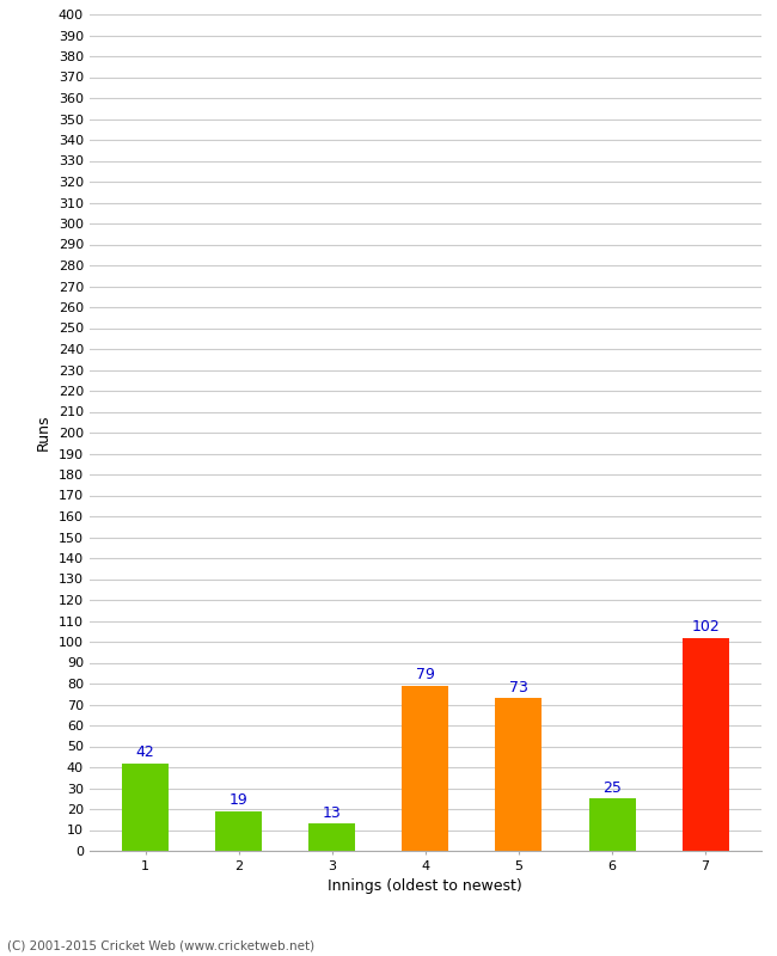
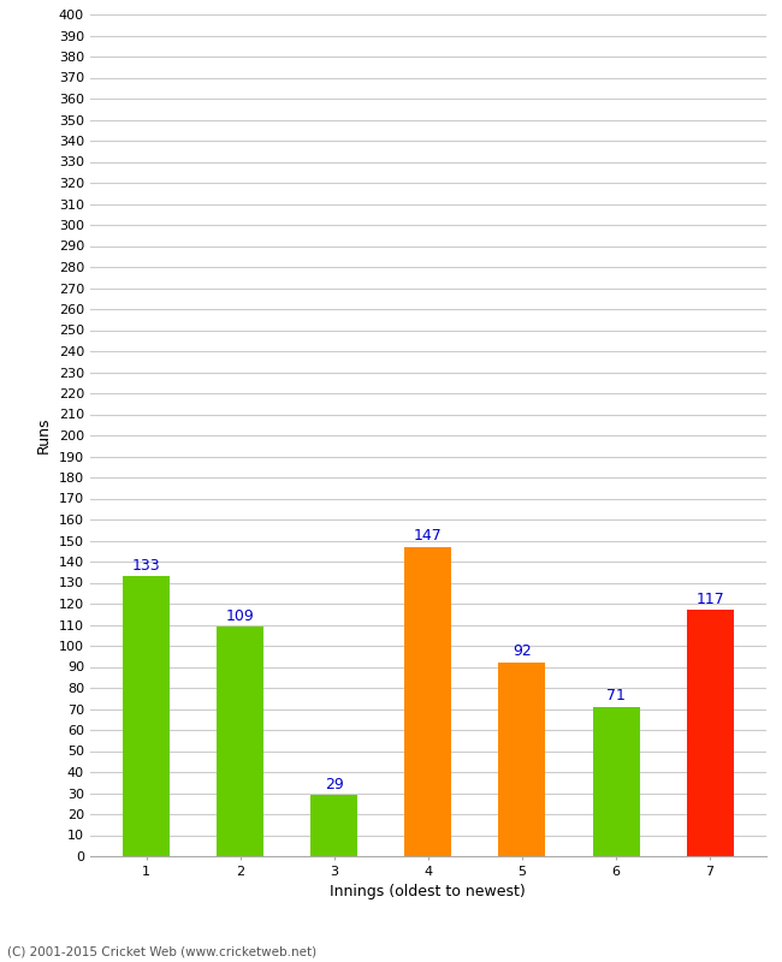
1: 42 -> 133
2: 19 -> 109
3: 13 -> 29
4: 79 -> 147
5: 73 -> 92
6: 25 -> 71
7: 102 -> 117
